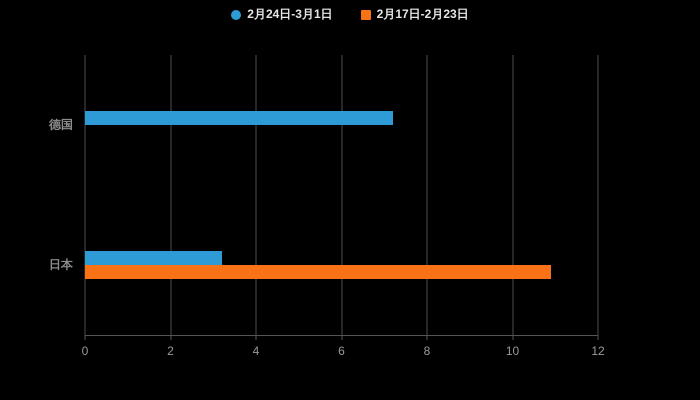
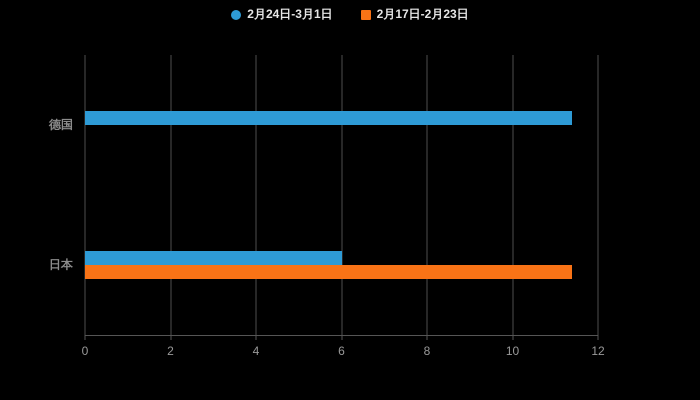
2月24日-3月1日/德国: 7.2 -> 11.4
2月24日-3月1日/日本: 3.2 -> 6.0
2月17日-2月23日/日本: 10.9 -> 11.4
